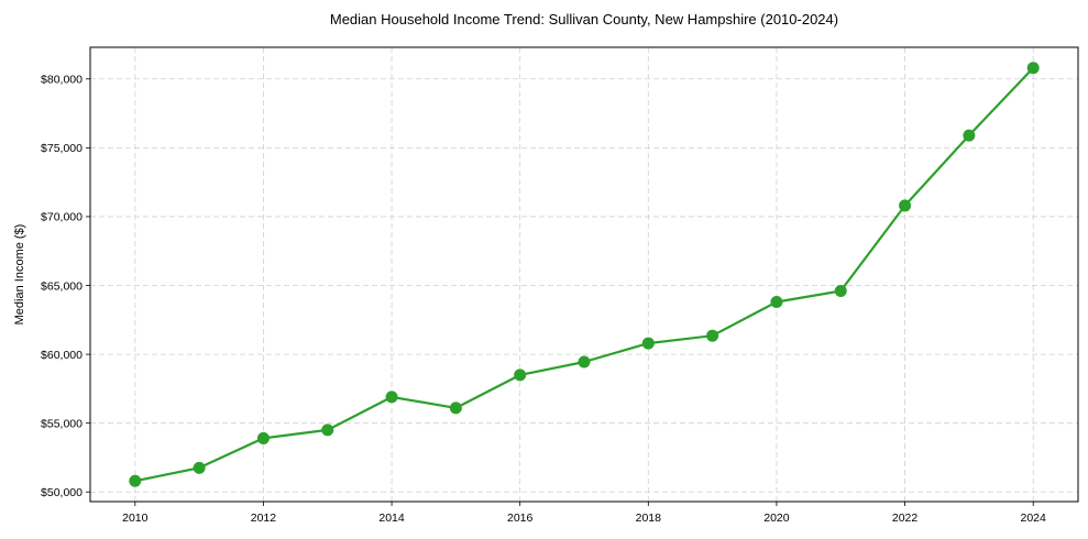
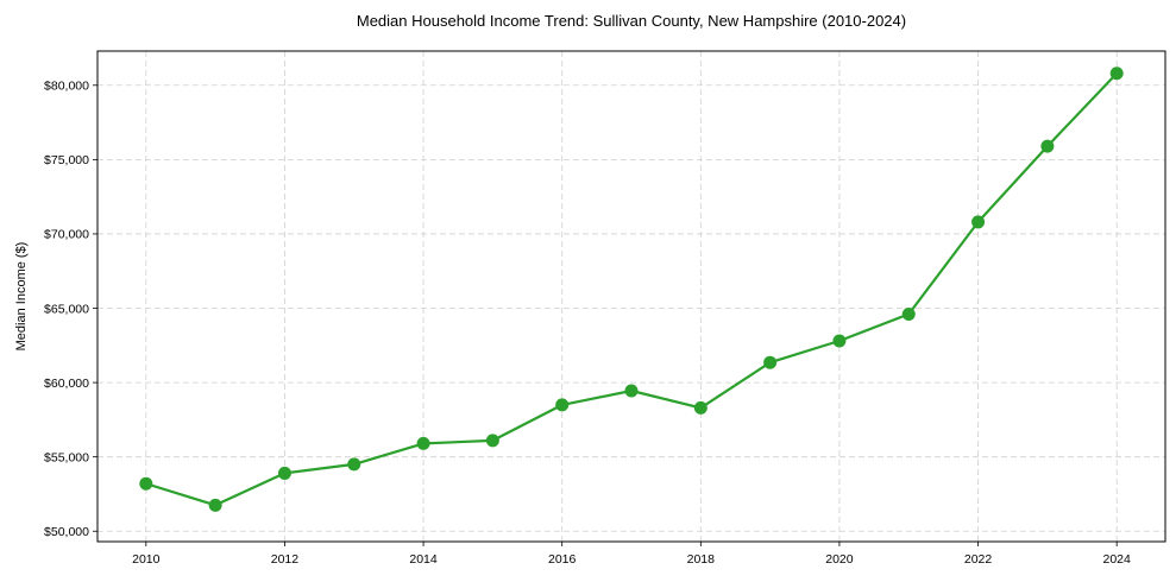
2010: $50800 -> $53200
2014: $56900 -> $55900
2018: $60800 -> $58300
2020: $63800 -> $62800
